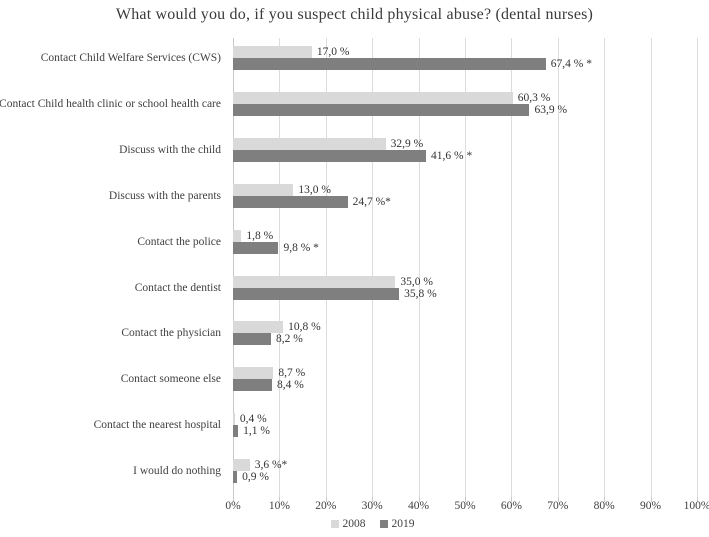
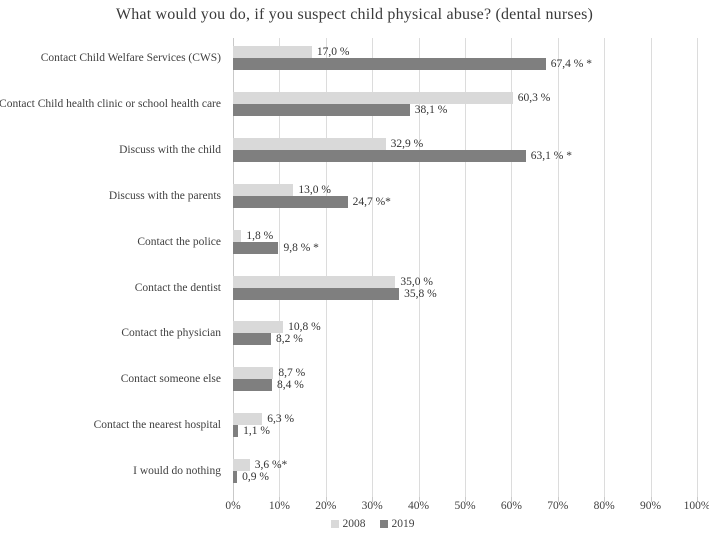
2019/Contact Child health clinic or school health care: 63,9 -> 38,1
2019/Discuss with the child: 41,6 -> 63,1
2008/Contact the nearest hospital: 0,4 -> 6,3
